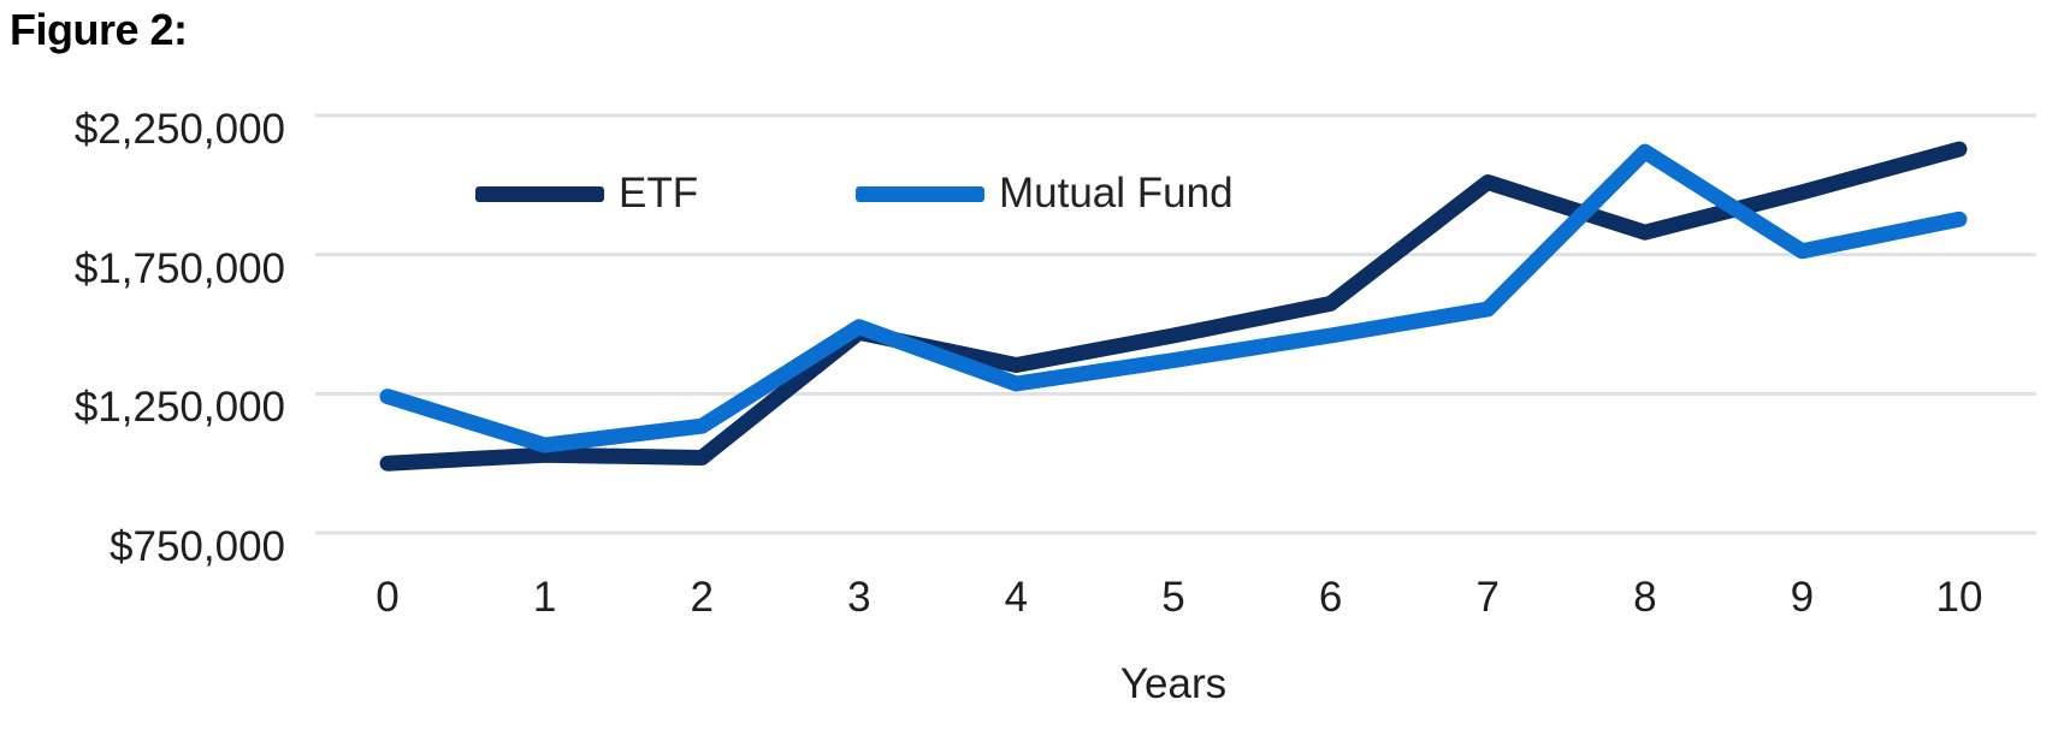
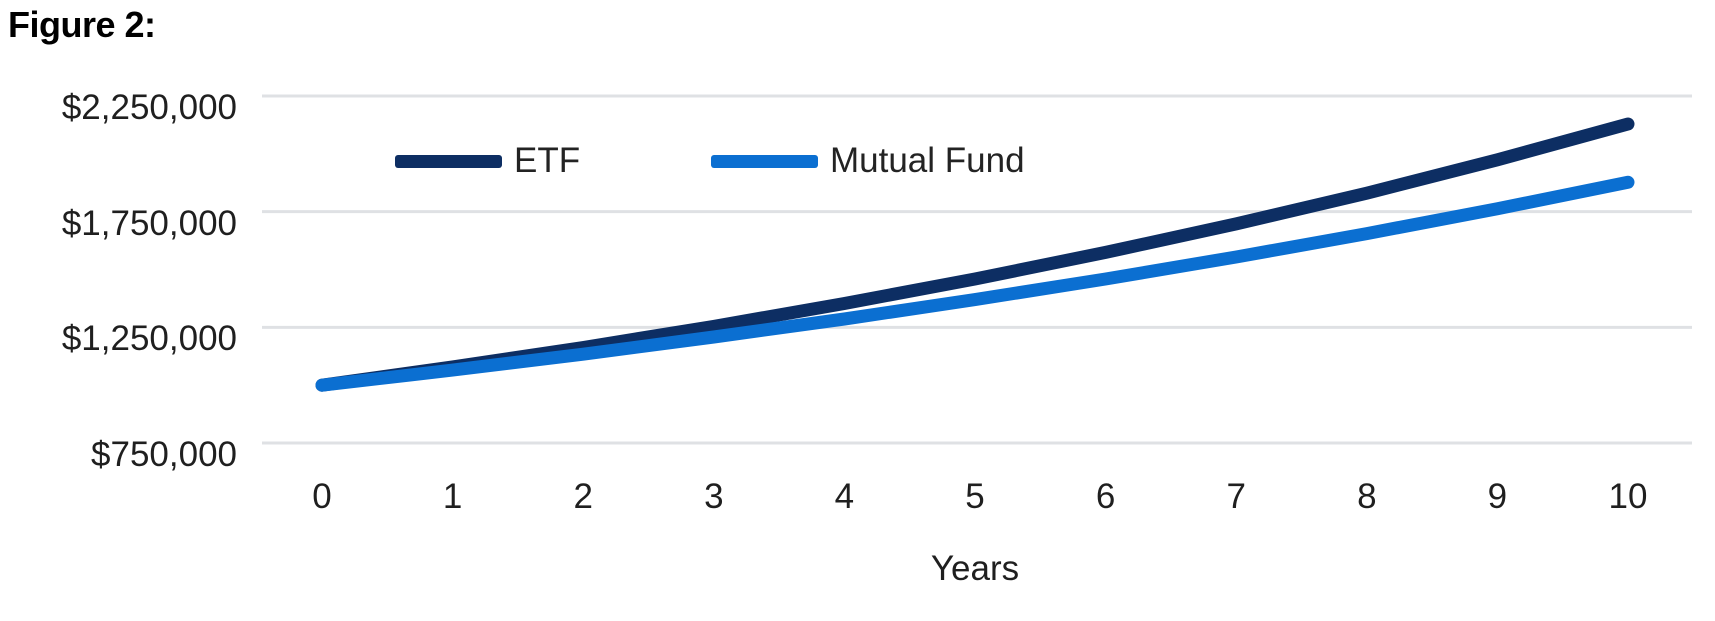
Mutual Fund/0: $1240000 -> $1000000
ETF/1: $1030000 -> $1080000
ETF/2: $1020000 -> $1160000
ETF/3: $1470000 -> $1250000
Mutual Fund/3: $1490000 -> $1210000
ETF/7: $2010000 -> $1700000
Mutual Fund/8: $2120000 -> $1660000
